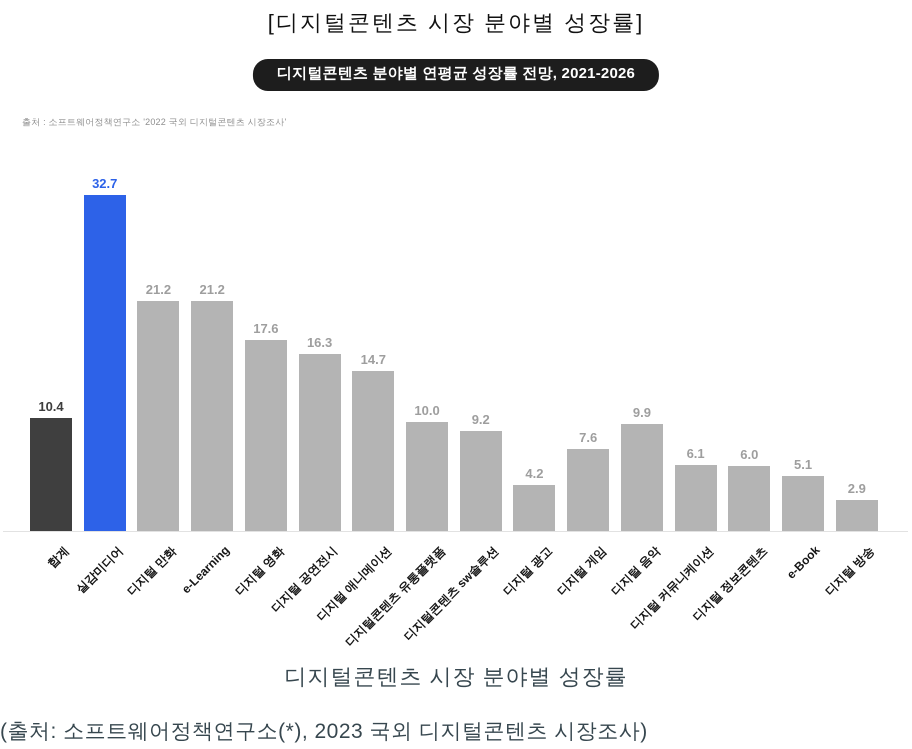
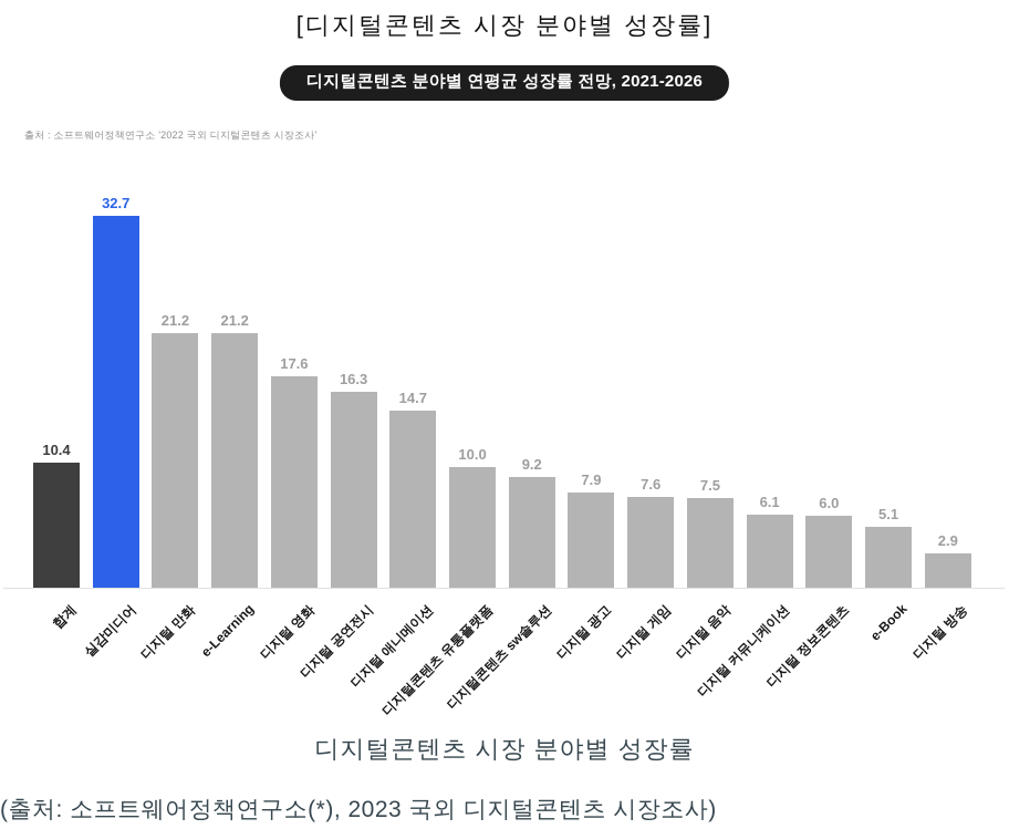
디지털 광고: 4.2 -> 7.9
디지털 음악: 9.9 -> 7.5
